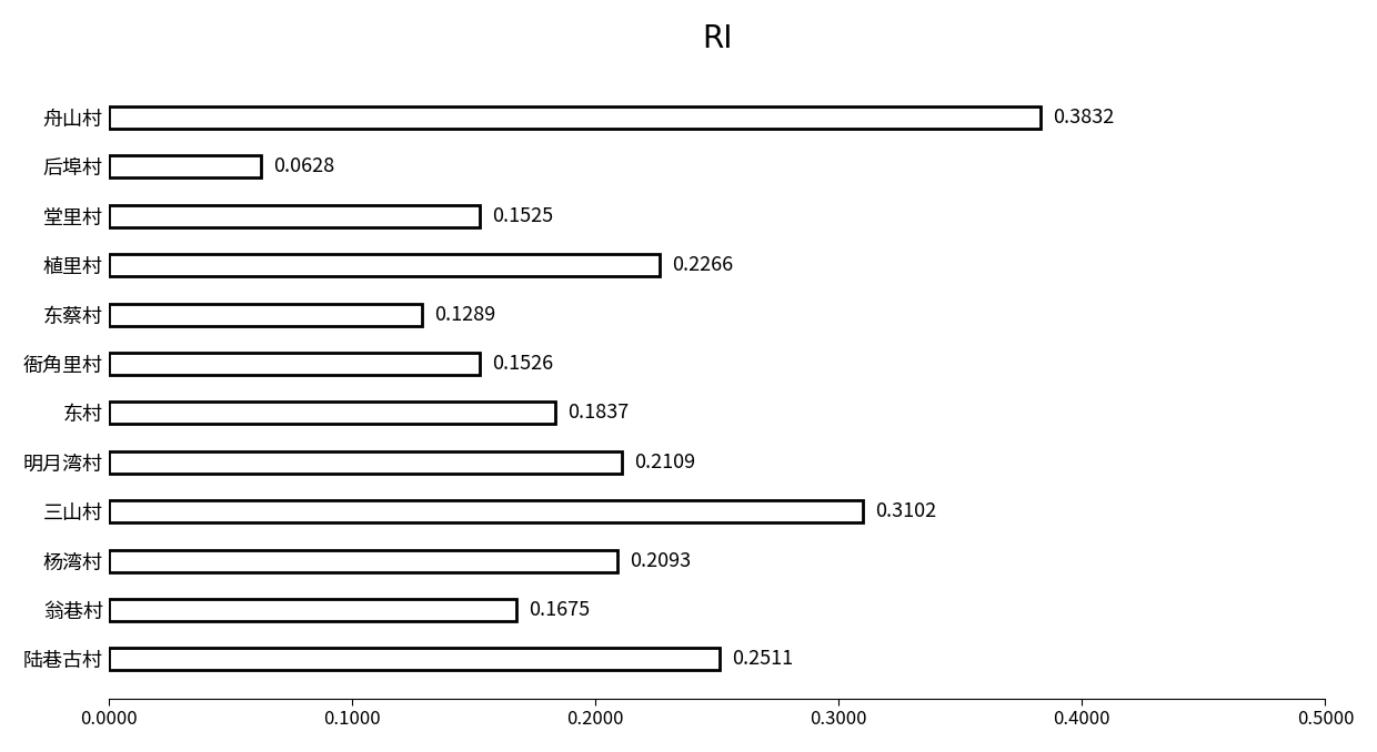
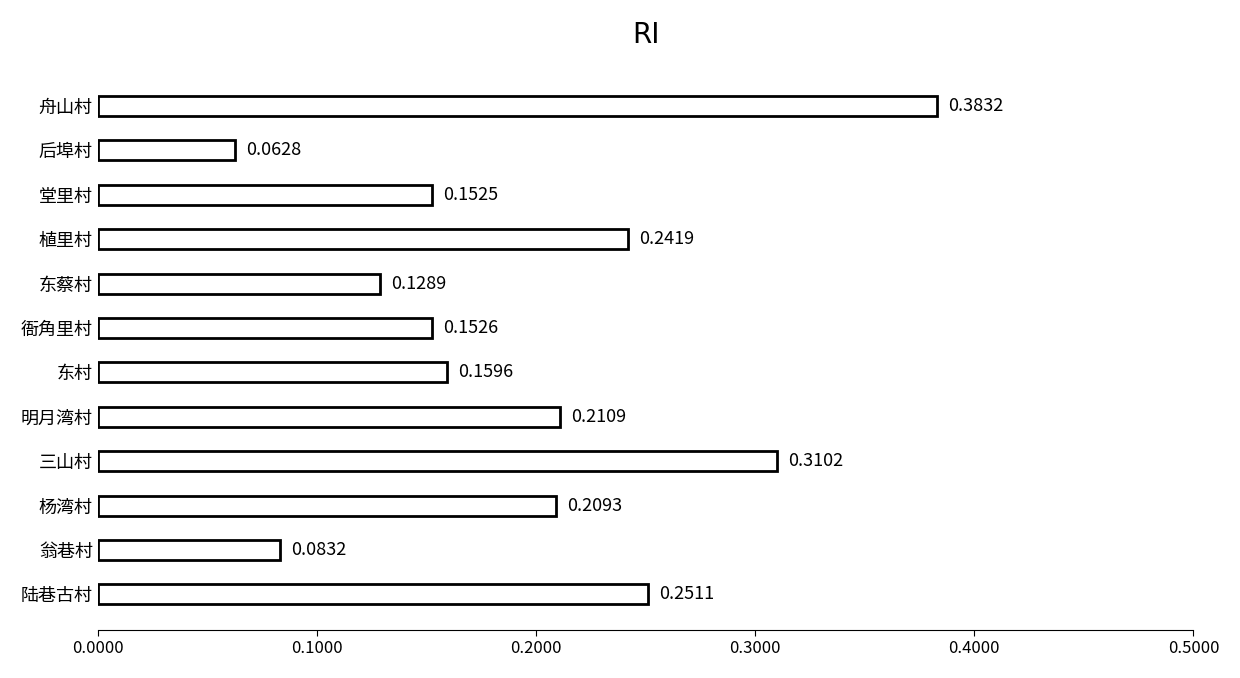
植里村: 0.2266 -> 0.2419
东村: 0.1837 -> 0.1596
翁巷村: 0.1675 -> 0.0832
